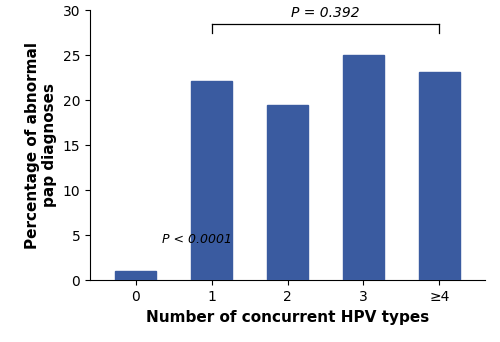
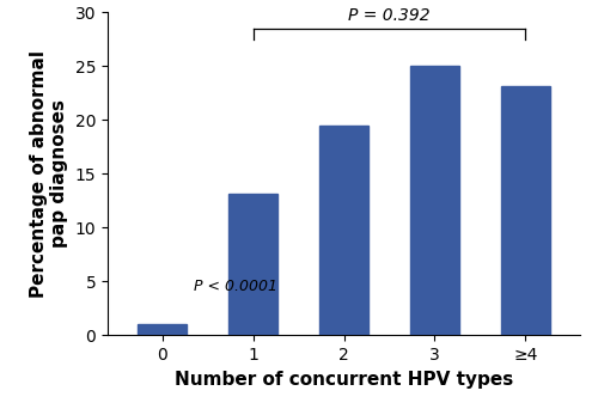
1: 22.2 -> 13.2
